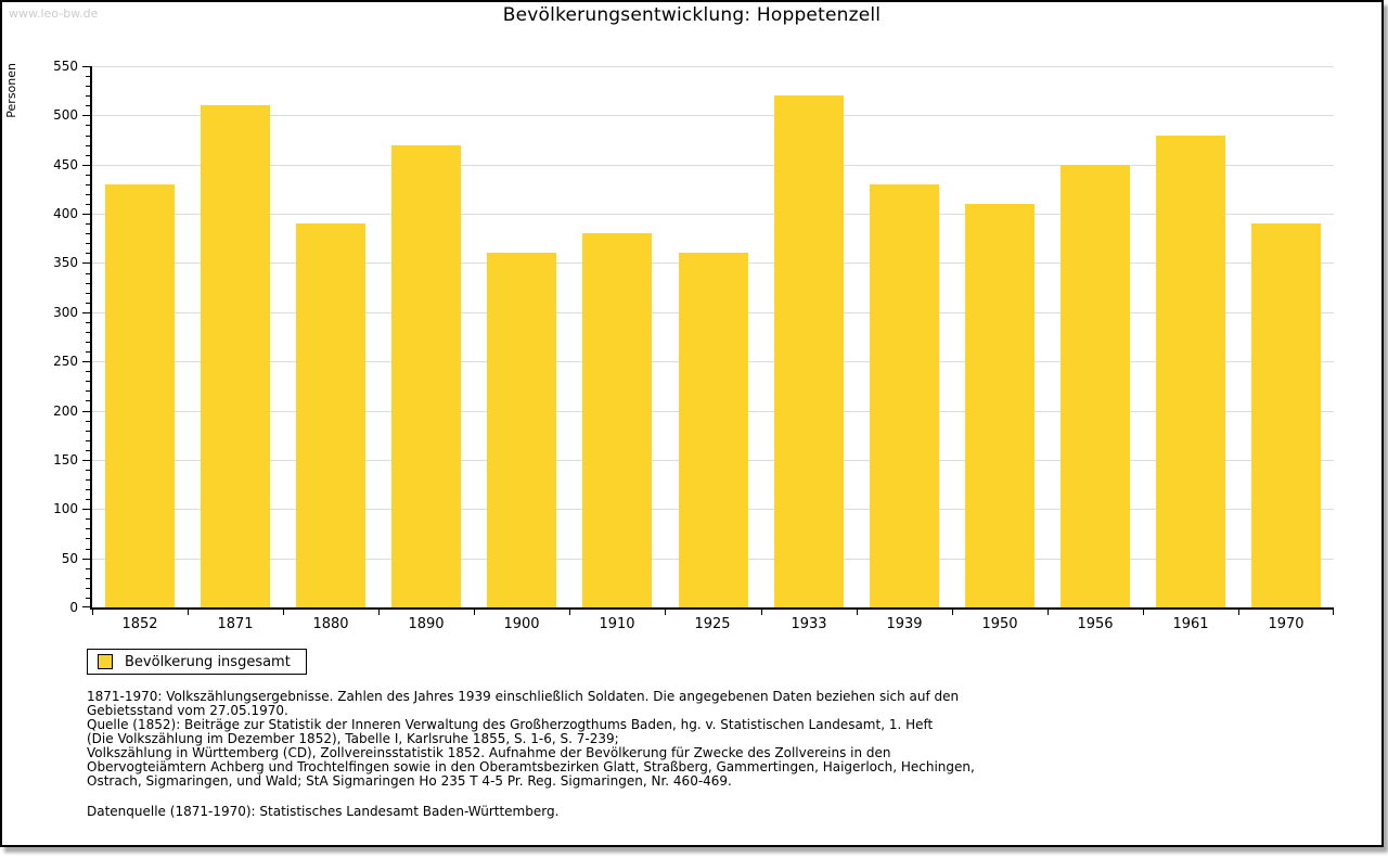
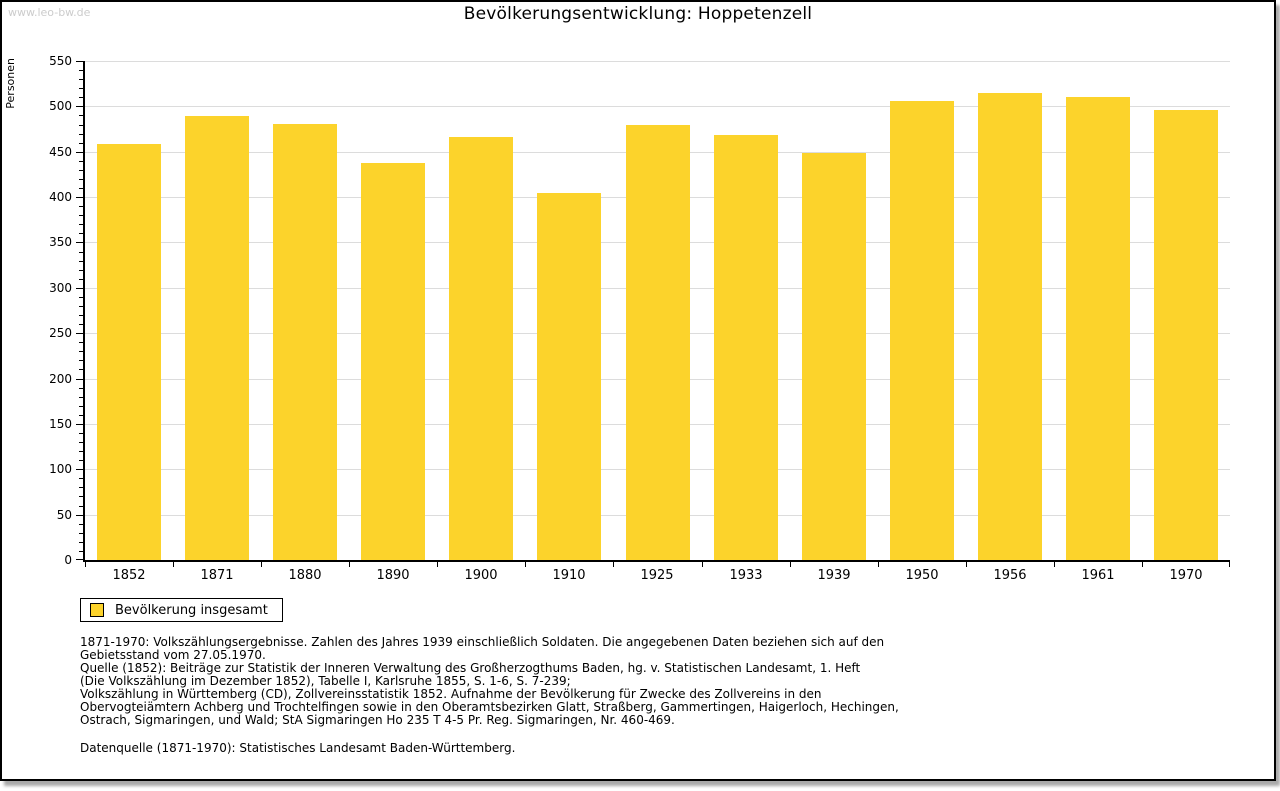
1852: 430 -> 460
1871: 510 -> 490
1880: 390 -> 480
1890: 470 -> 440
1900: 360 -> 470
1910: 380 -> 400
1925: 360 -> 480
1933: 520 -> 470
1939: 430 -> 450
1950: 410 -> 510
1956: 450 -> 520
1961: 480 -> 510
1970: 390 -> 500
